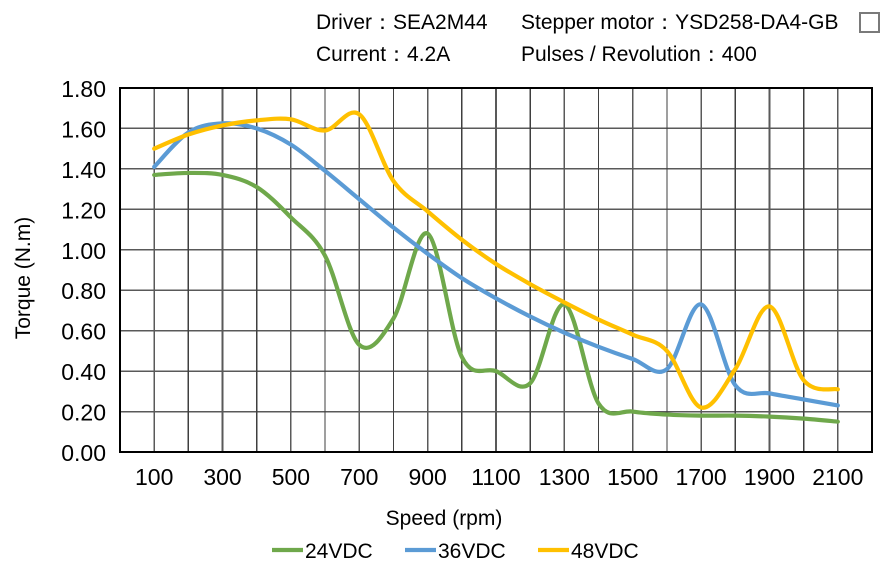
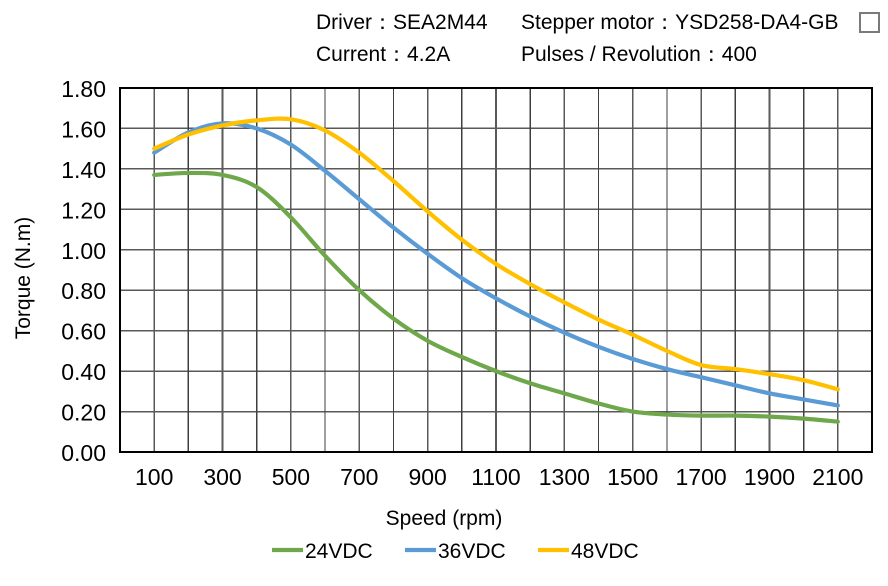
36VDC/100: 1.41 -> 1.48
24VDC/700: 0.53 -> 0.80
48VDC/700: 1.67 -> 1.48
24VDC/900: 1.08 -> 0.55
24VDC/1300: 0.73 -> 0.29
36VDC/1700: 0.73 -> 0.37
48VDC/1700: 0.22 -> 0.43
48VDC/1900: 0.72 -> 0.39
